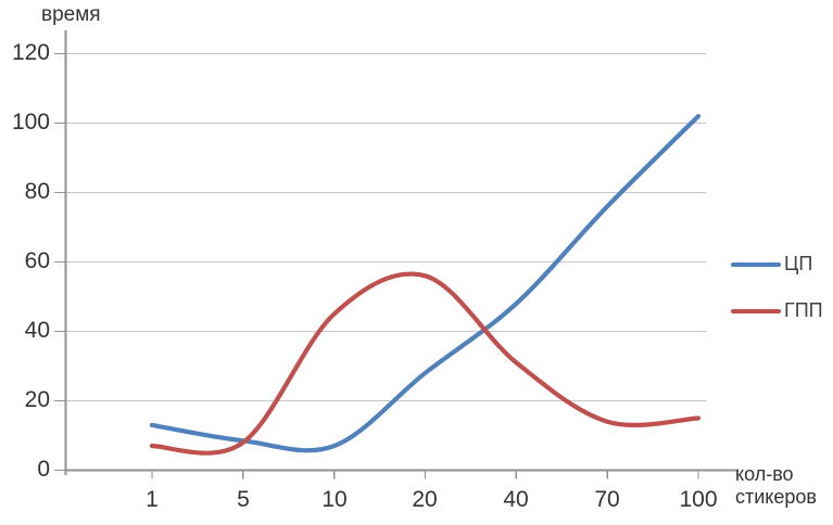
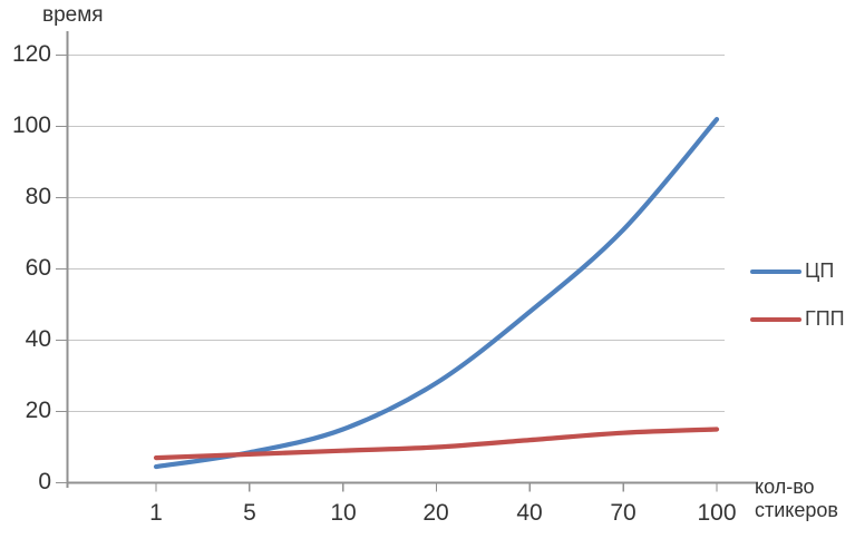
ЦП/1: 13 -> 4
ЦП/10: 7 -> 15
ГПП/10: 45 -> 9
ГПП/20: 56 -> 10
ГПП/40: 31 -> 12
ЦП/70: 76 -> 71
